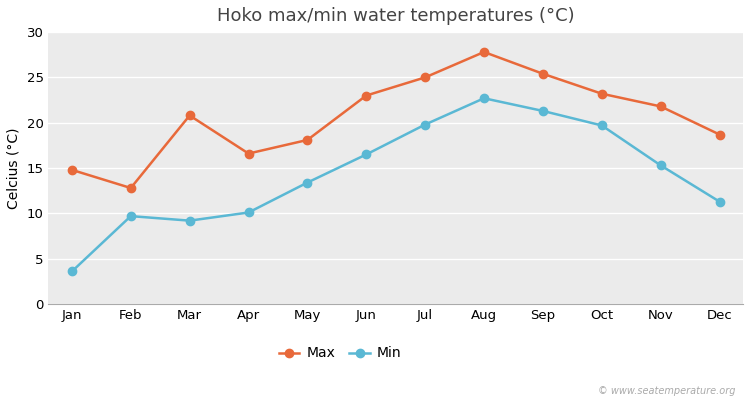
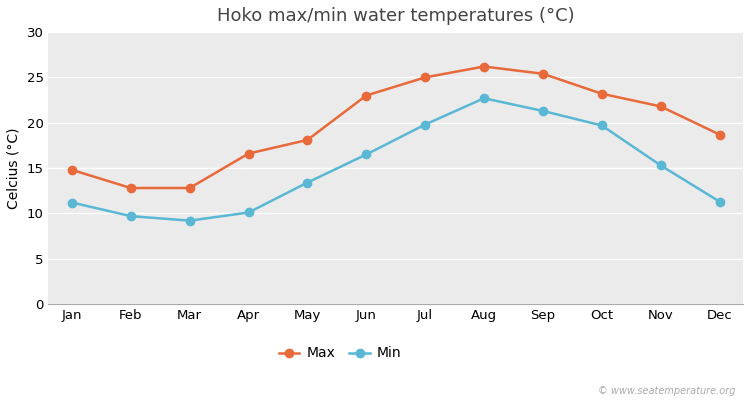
Min/Jan: 3.6 -> 11.2
Max/Mar: 20.8 -> 12.8
Max/Aug: 27.8 -> 26.2
